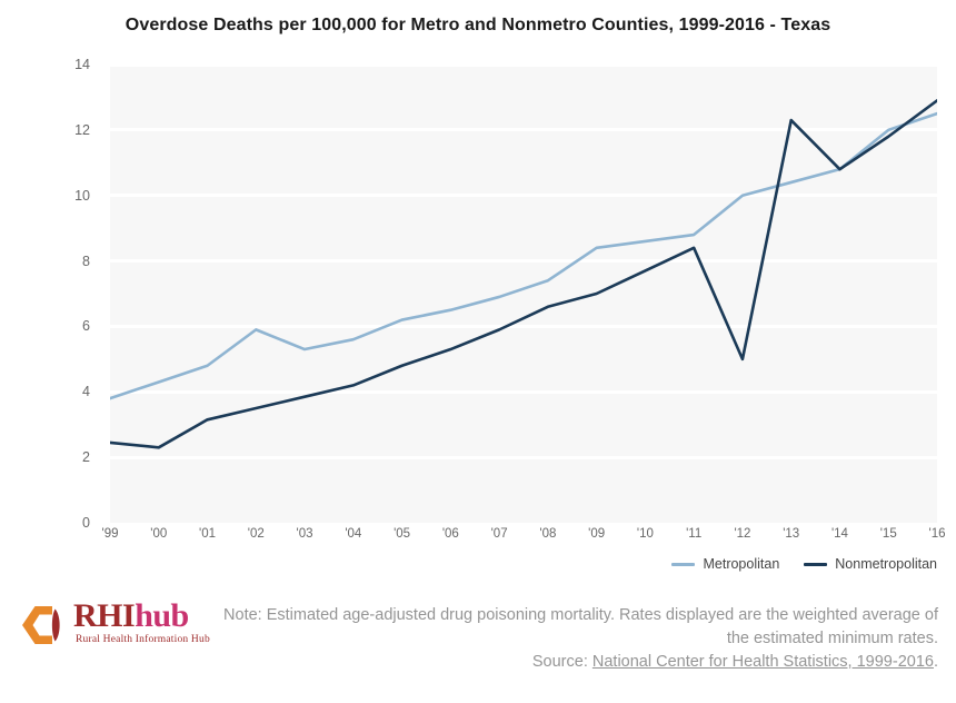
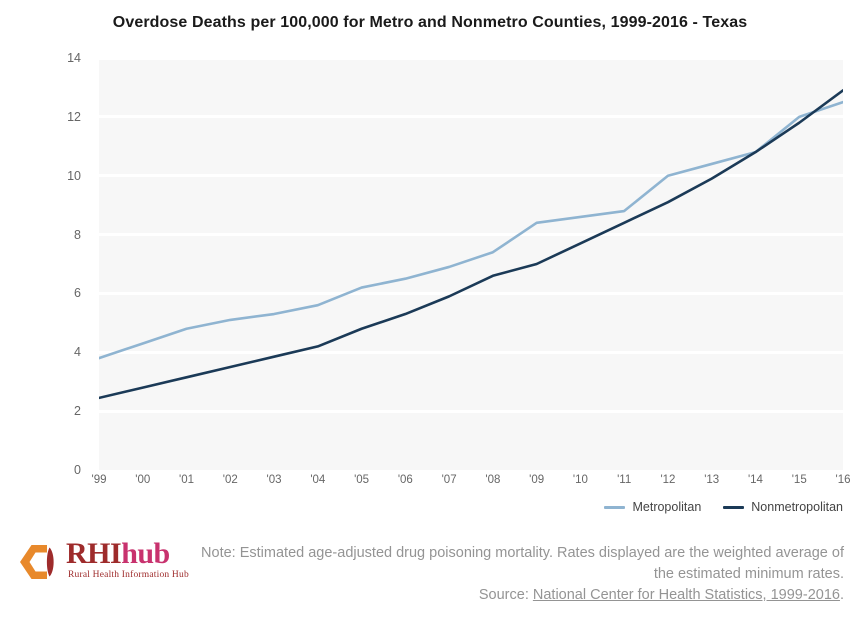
Nonmetropolitan/'00: 2.3 -> 2.8
Metropolitan/'02: 5.9 -> 5.1
Nonmetropolitan/'12: 5.0 -> 9.1
Nonmetropolitan/'13: 12.3 -> 9.9
